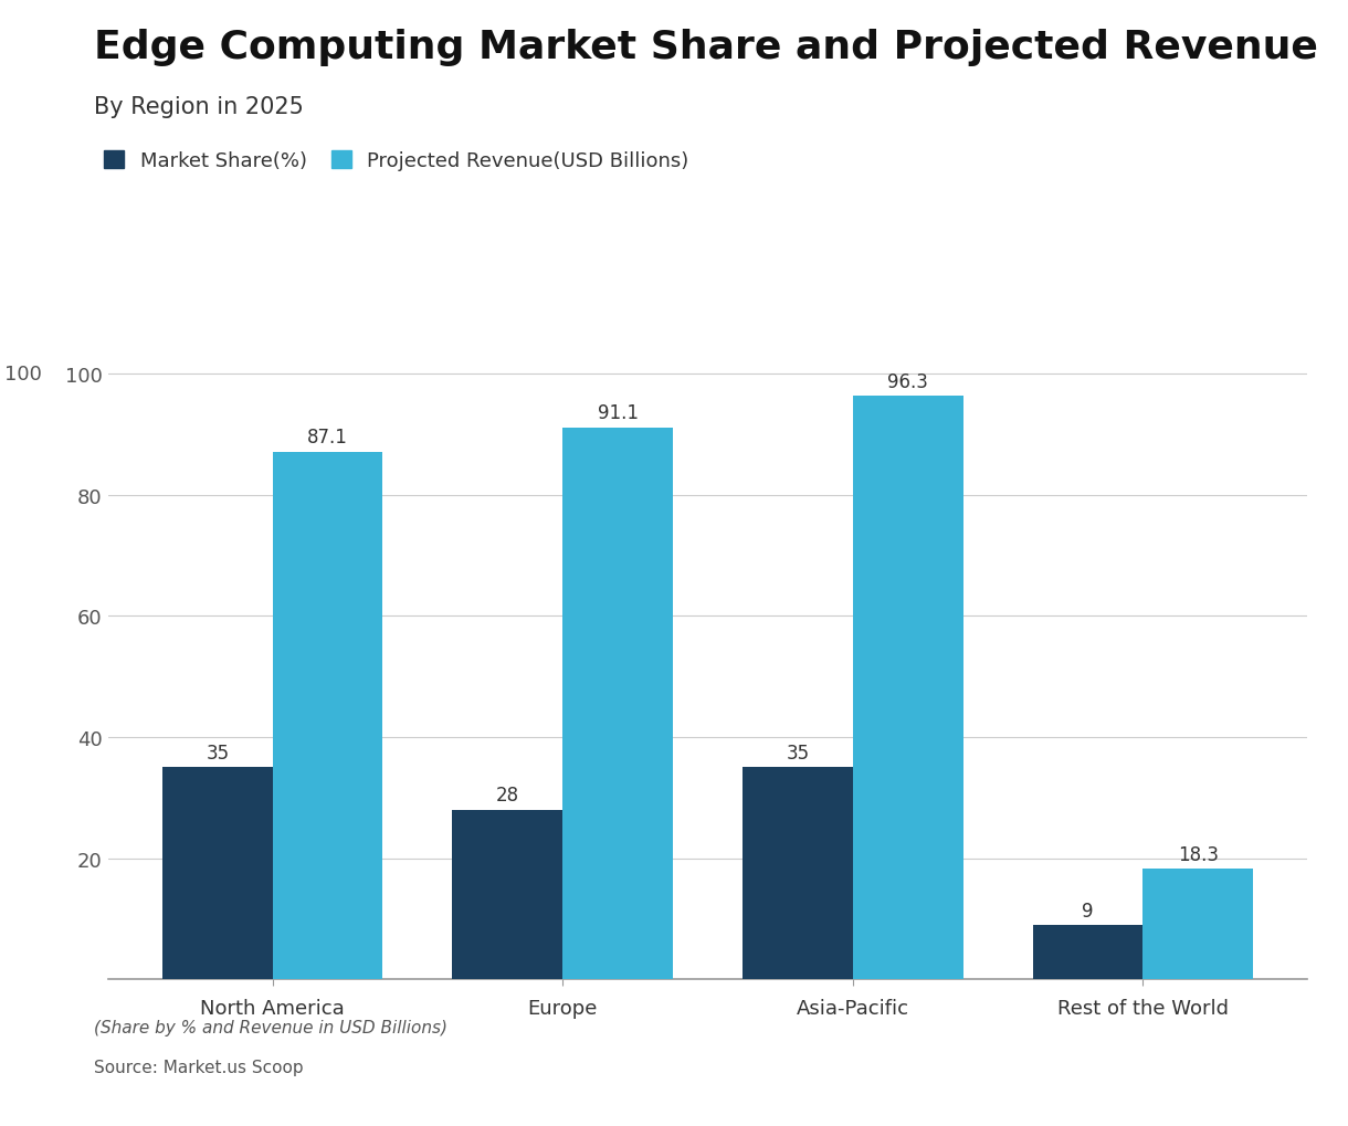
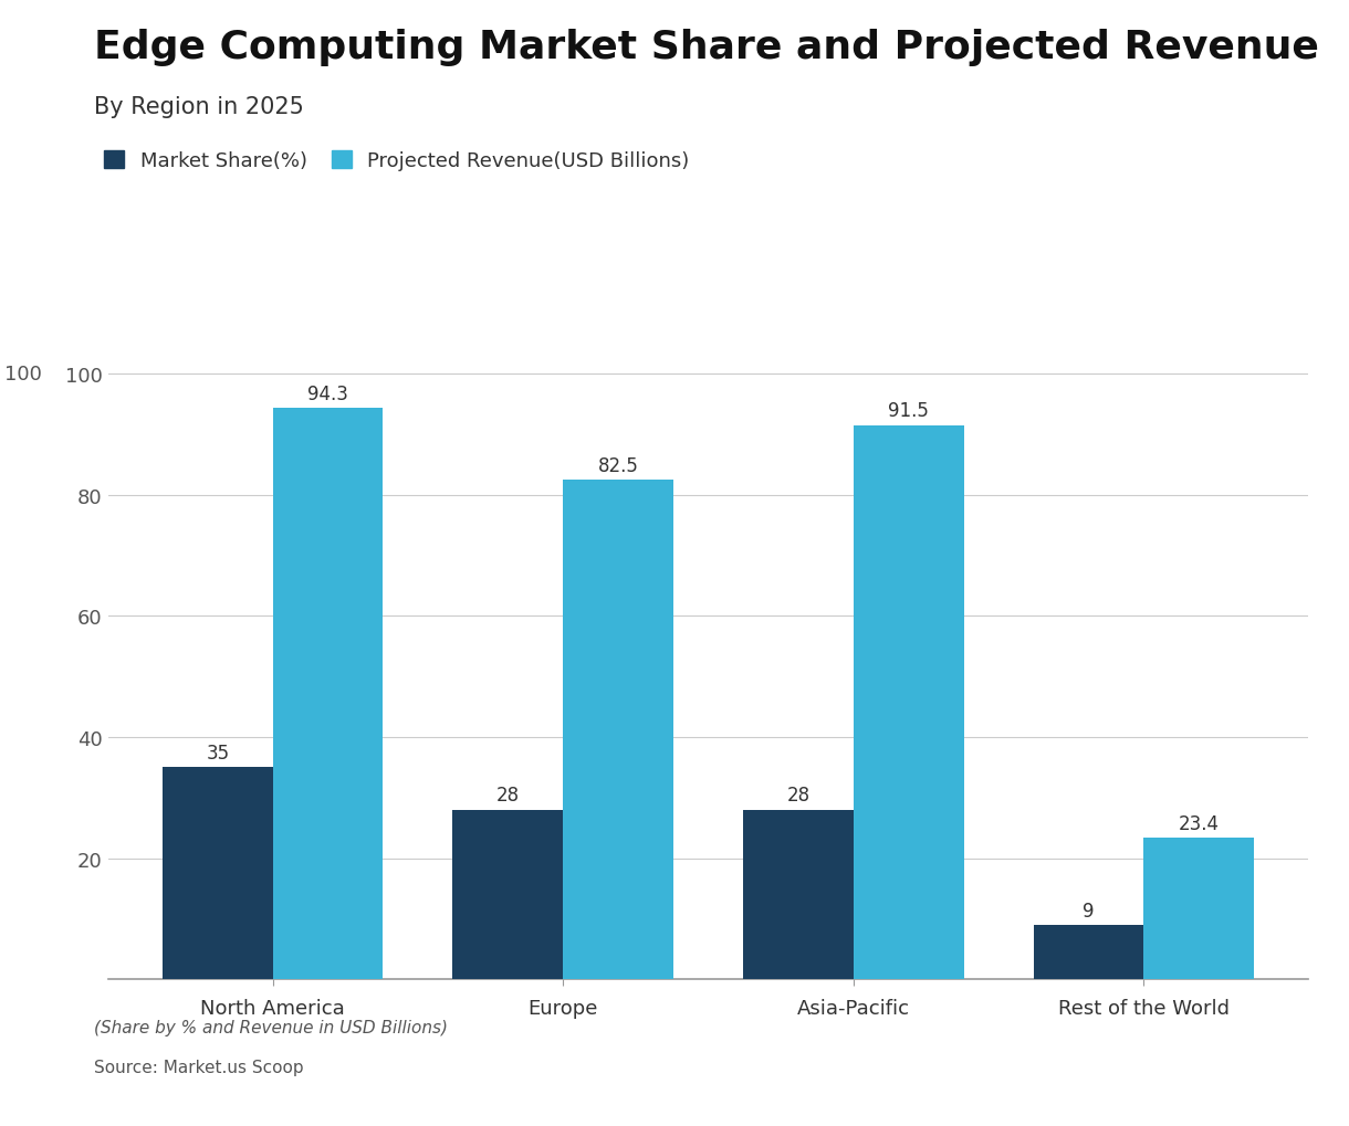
Projected Revenue(USD Billions)/North America: 87.1 -> 94.3
Projected Revenue(USD Billions)/Europe: 91.1 -> 82.5
Market Share(%)/Asia-Pacific: 35 -> 28
Projected Revenue(USD Billions)/Asia-Pacific: 96.3 -> 91.5
Projected Revenue(USD Billions)/Rest of the World: 18.3 -> 23.4
